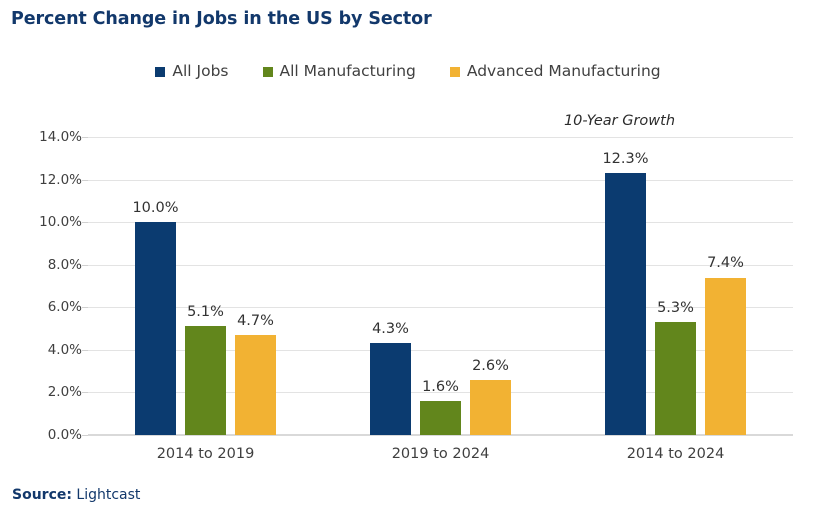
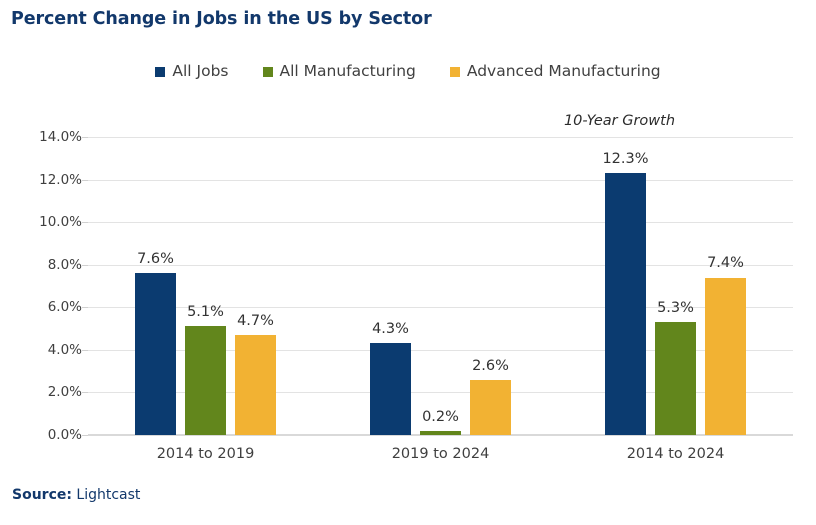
All Jobs/2014 to 2019: 10.0% -> 7.6%
All Manufacturing/2019 to 2024: 1.6% -> 0.2%
